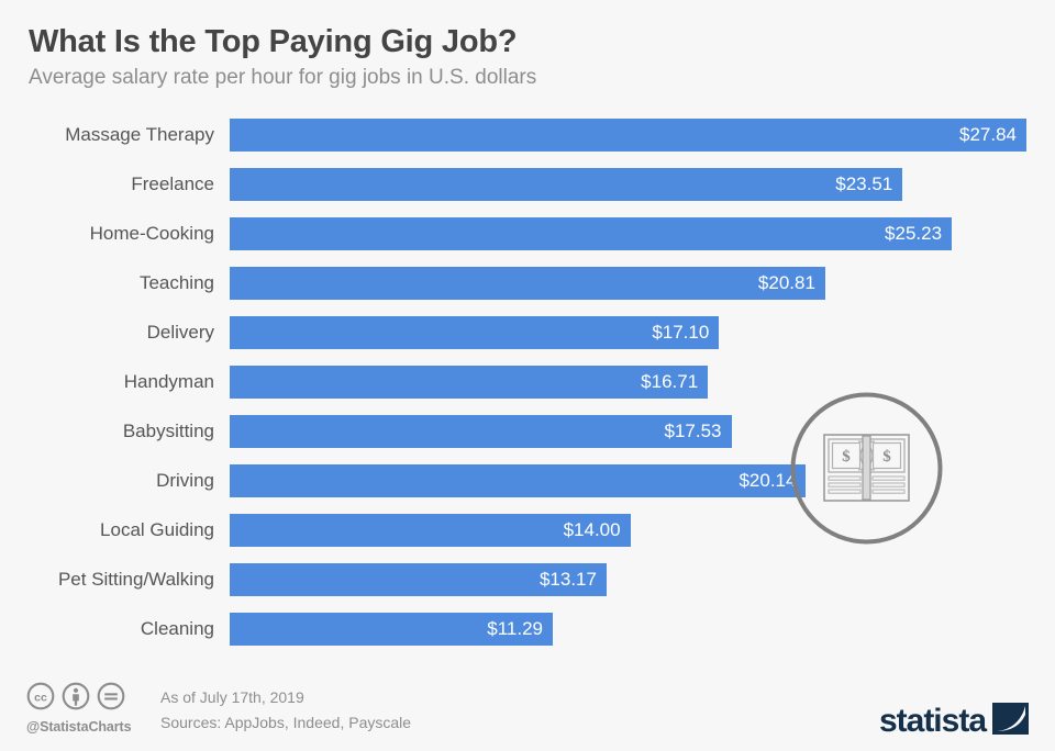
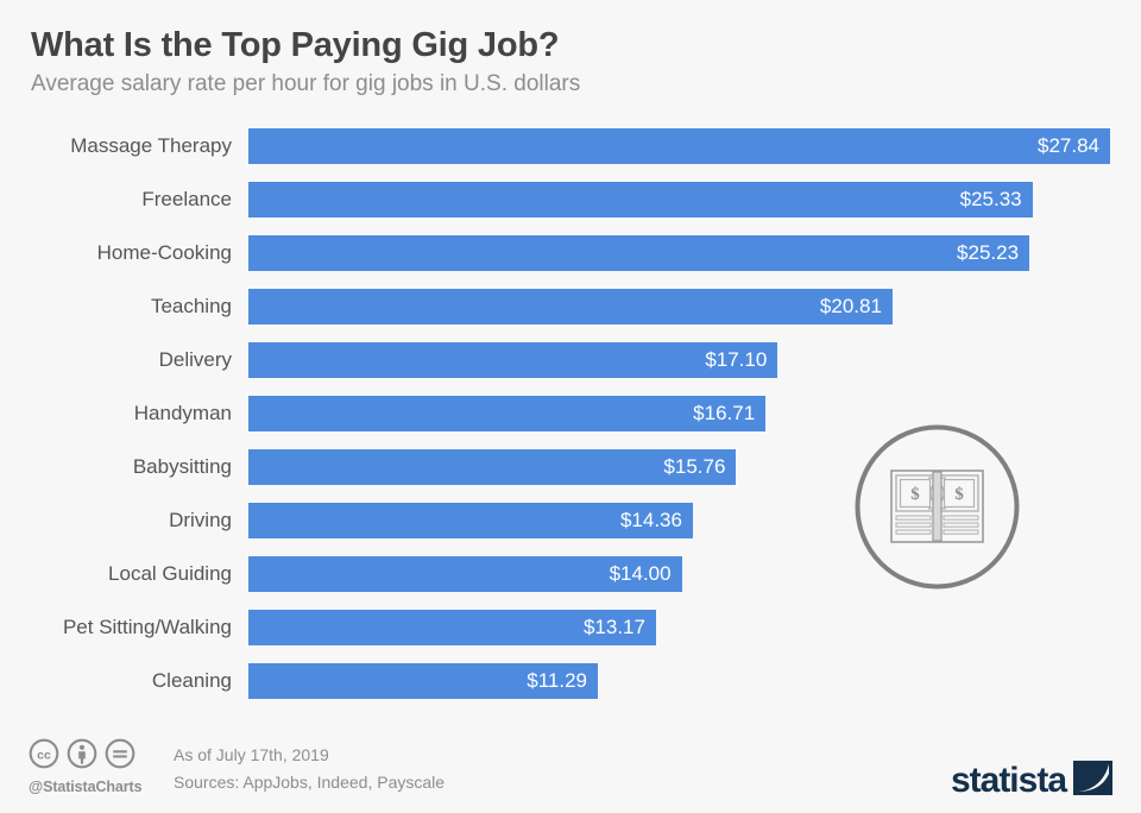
Freelance: $23.51 -> $25.33
Babysitting: $17.53 -> $15.76
Driving: $20.14 -> $14.36
